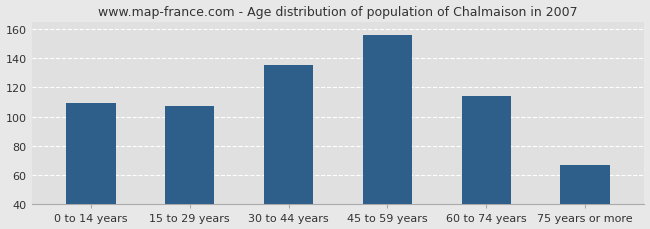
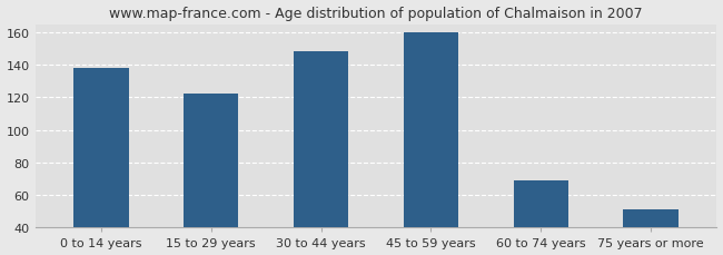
0 to 14 years: 109 -> 138
15 to 29 years: 107 -> 122
30 to 44 years: 135 -> 148
45 to 59 years: 156 -> 160
60 to 74 years: 114 -> 69
75 years or more: 67 -> 51
